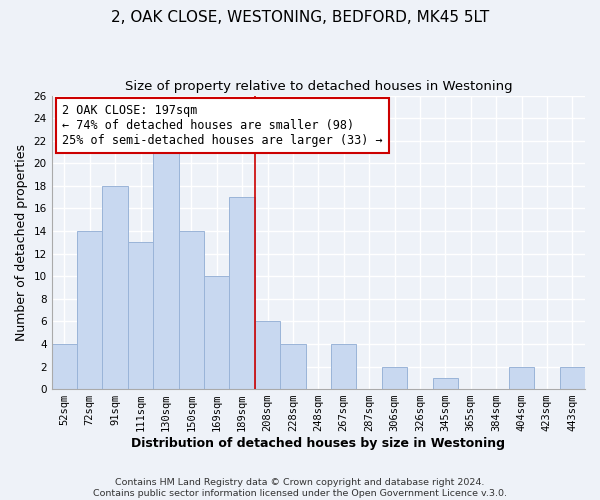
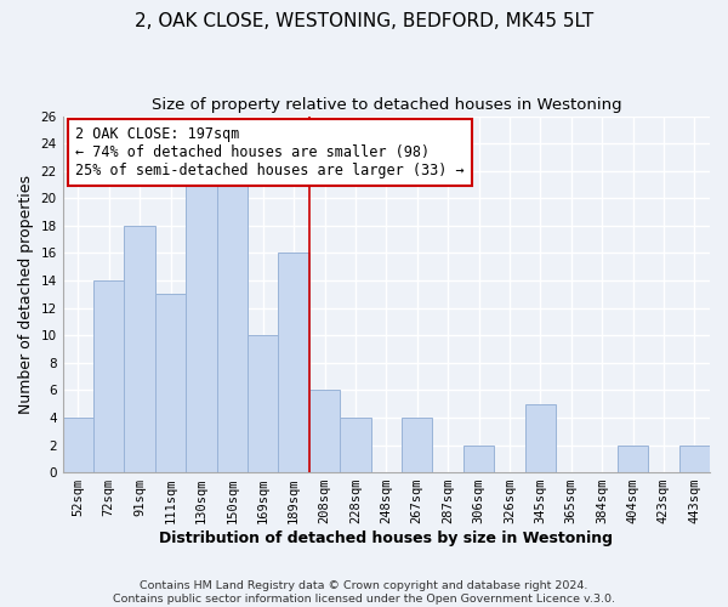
150sqm: 14 -> 21
189sqm: 17 -> 16
345sqm: 1 -> 5
